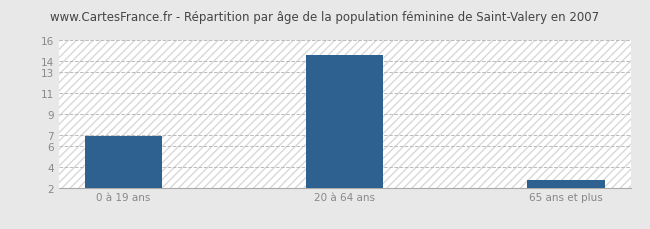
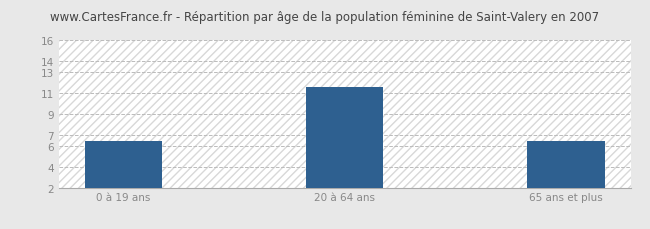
0 à 19 ans: 6.9 -> 6.4
20 à 64 ans: 14.6 -> 11.6
65 ans et plus: 2.7 -> 6.4
